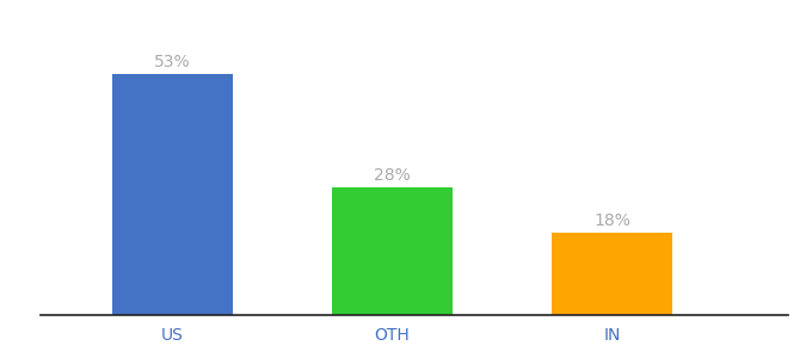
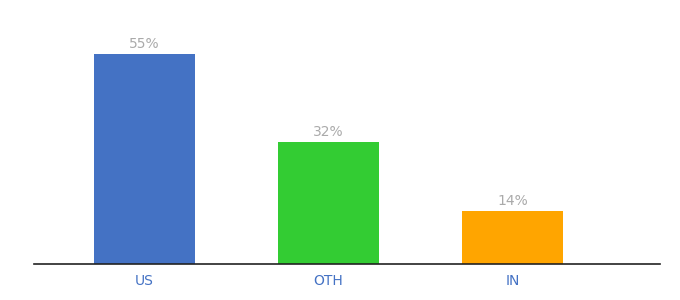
US: 53% -> 55%
OTH: 28% -> 32%
IN: 18% -> 14%
